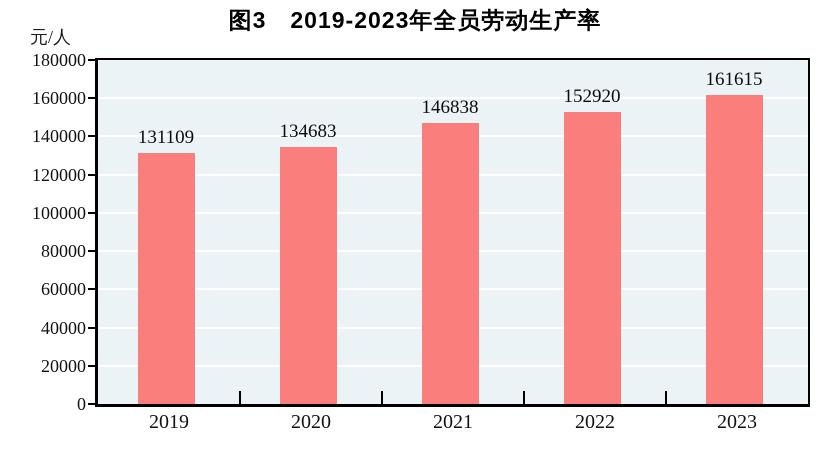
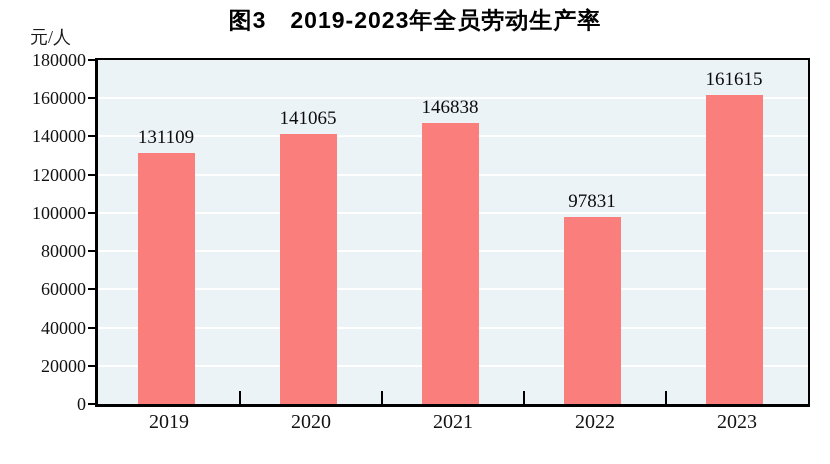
2020: 134683 -> 141065
2022: 152920 -> 97831
